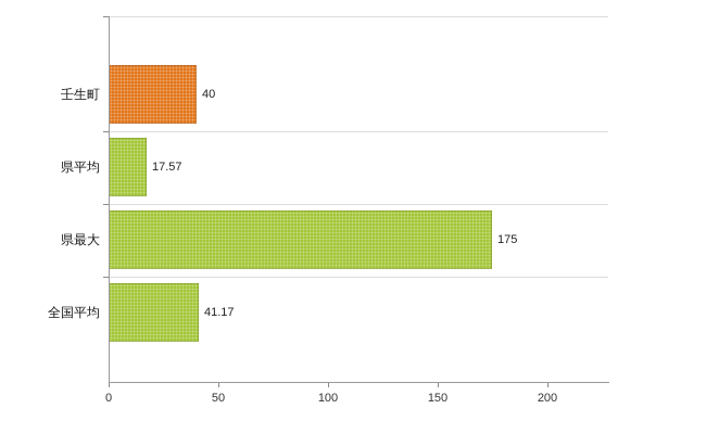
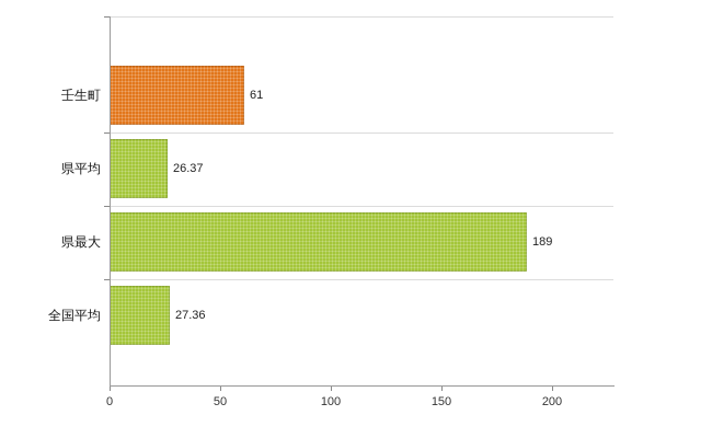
壬生町: 40 -> 61
県平均: 17.57 -> 26.37
県最大: 175 -> 189
全国平均: 41.17 -> 27.36
